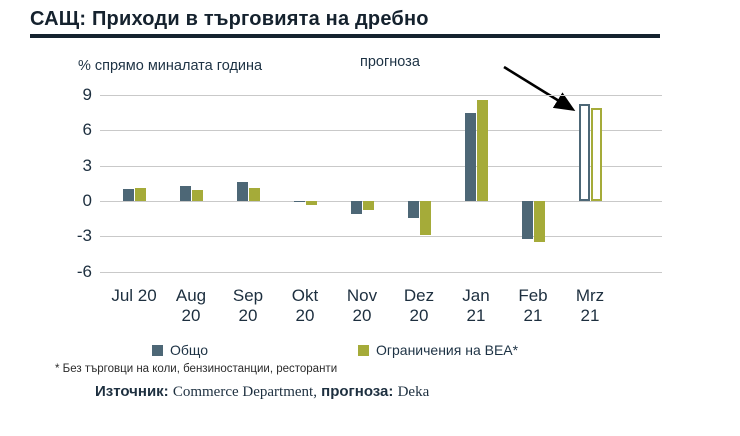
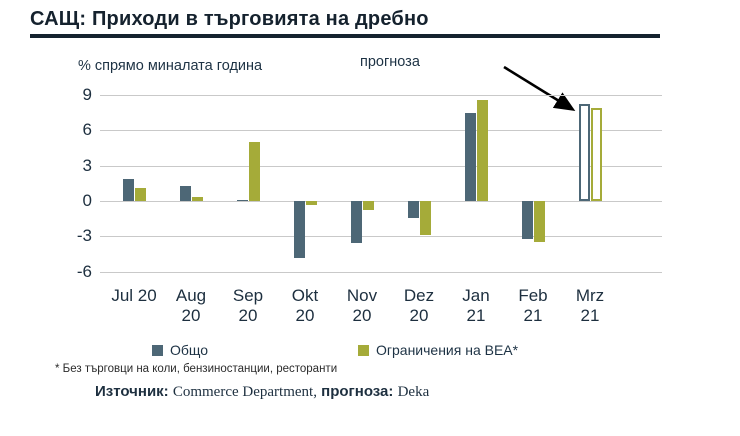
Общо/Jul 20: 1.0 -> 1.9
Ограничения на BEA*/Aug 20: 0.9 -> 0.3
Общо/Sep 20: 1.6 -> 0.1
Ограничения на BEA*/Sep 20: 1.1 -> 5.0
Общо/Okt 20: -0.1 -> -4.8
Общо/Nov 20: -1.1 -> -3.6
